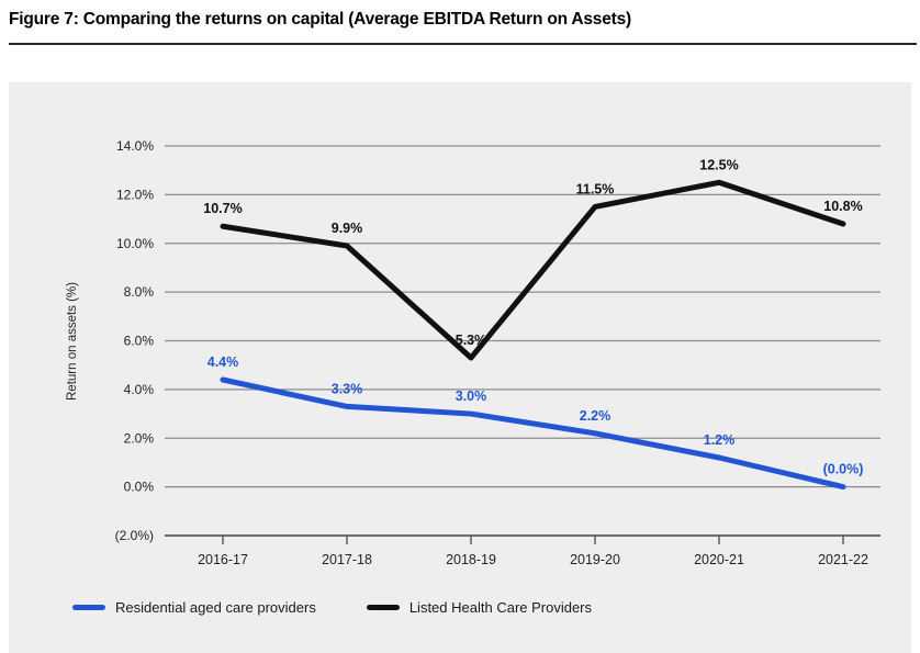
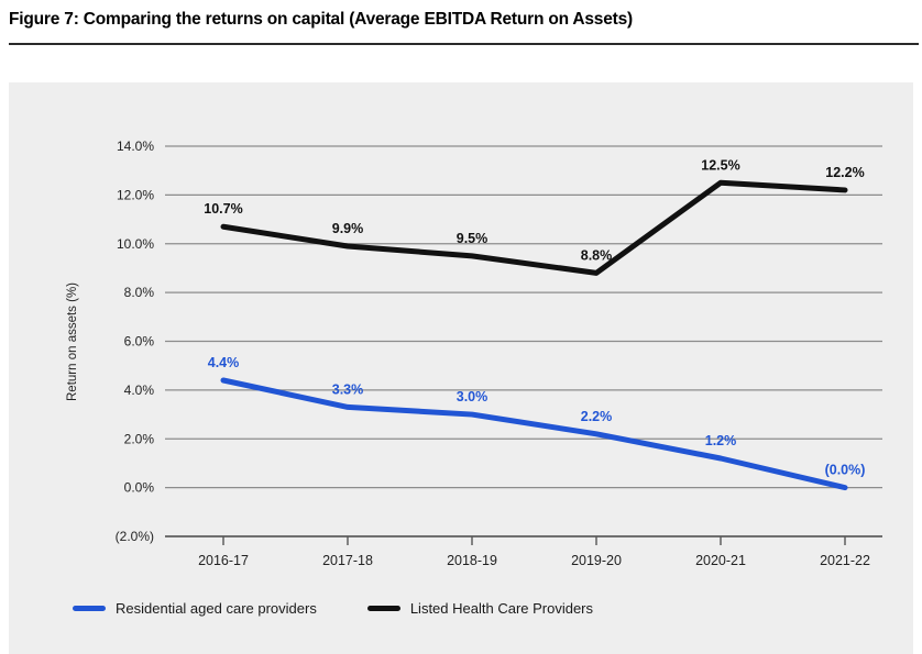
Listed Health Care Providers/2018-19: 5.3% -> 9.5%
Listed Health Care Providers/2019-20: 11.5% -> 8.8%
Listed Health Care Providers/2021-22: 10.8% -> 12.2%
